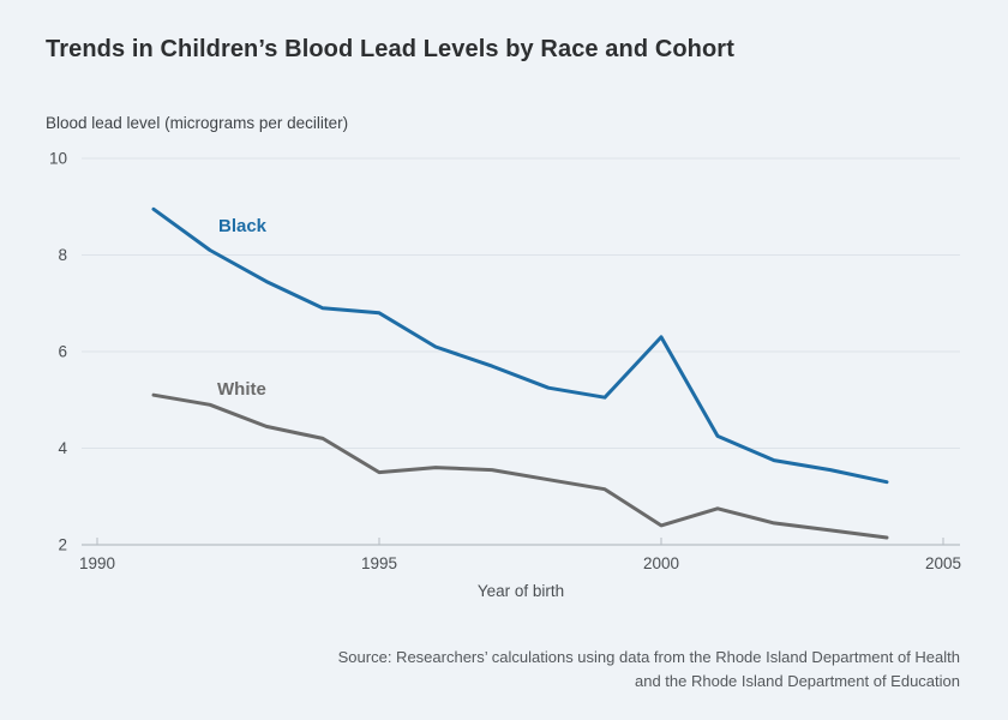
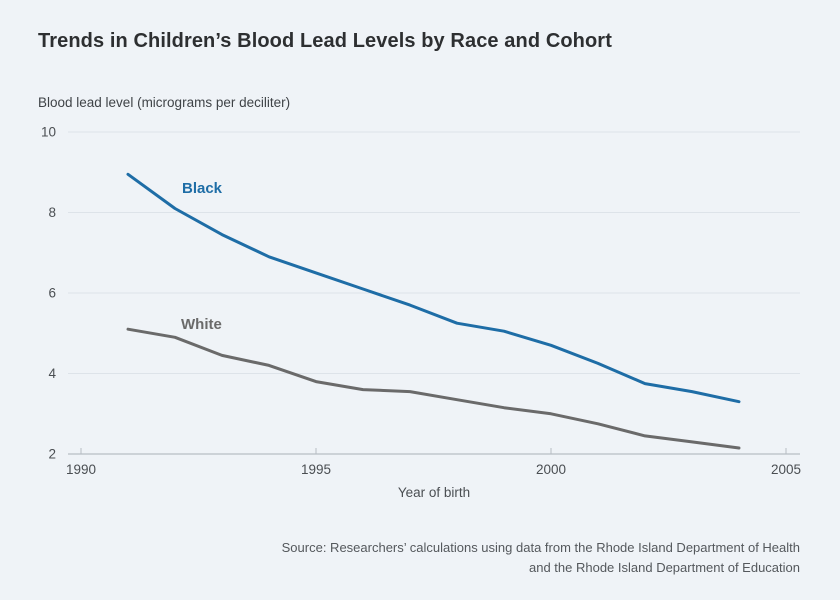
Black/1995: 6.8 -> 6.5
White/1995: 3.5 -> 3.8
Black/2000: 6.3 -> 4.7
White/2000: 2.4 -> 3.0
